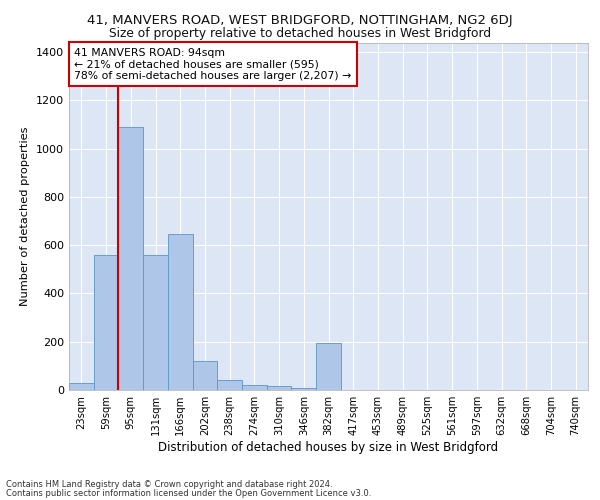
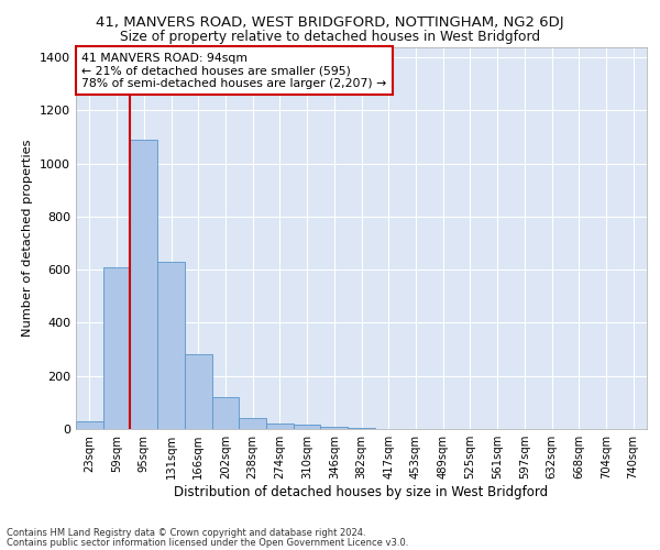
59sqm: 560 -> 610
131sqm: 560 -> 630
166sqm: 645 -> 280
382sqm: 195 -> 3
